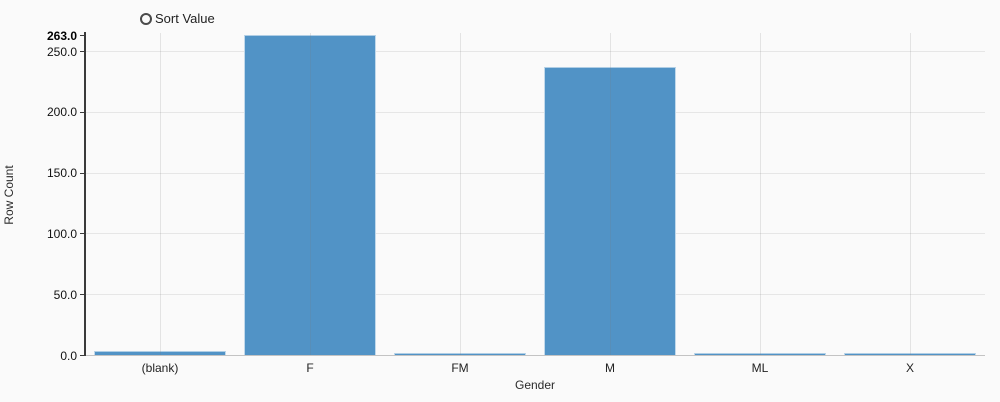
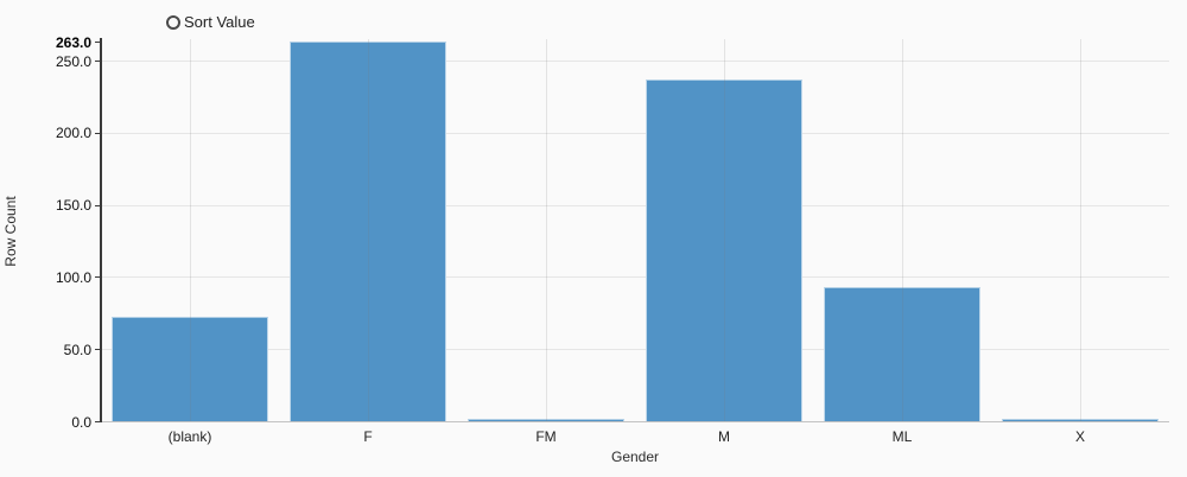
(blank): 3 -> 72
ML: 2 -> 93
